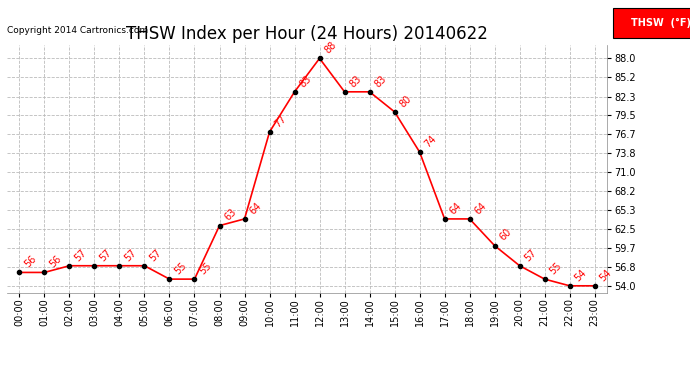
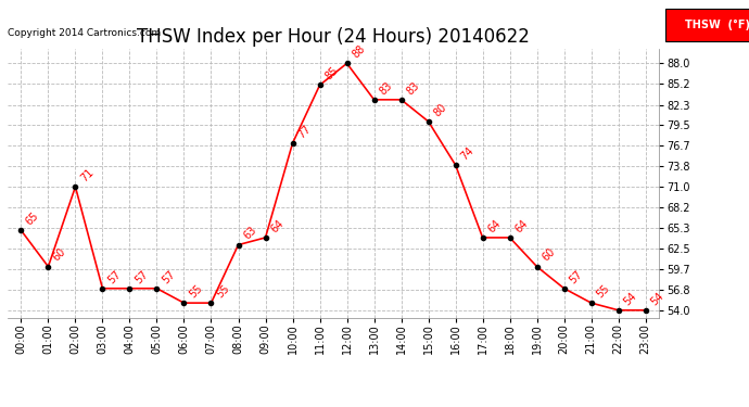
00:00: 56 -> 65
01:00: 56 -> 60
02:00: 57 -> 71
11:00: 83 -> 85
